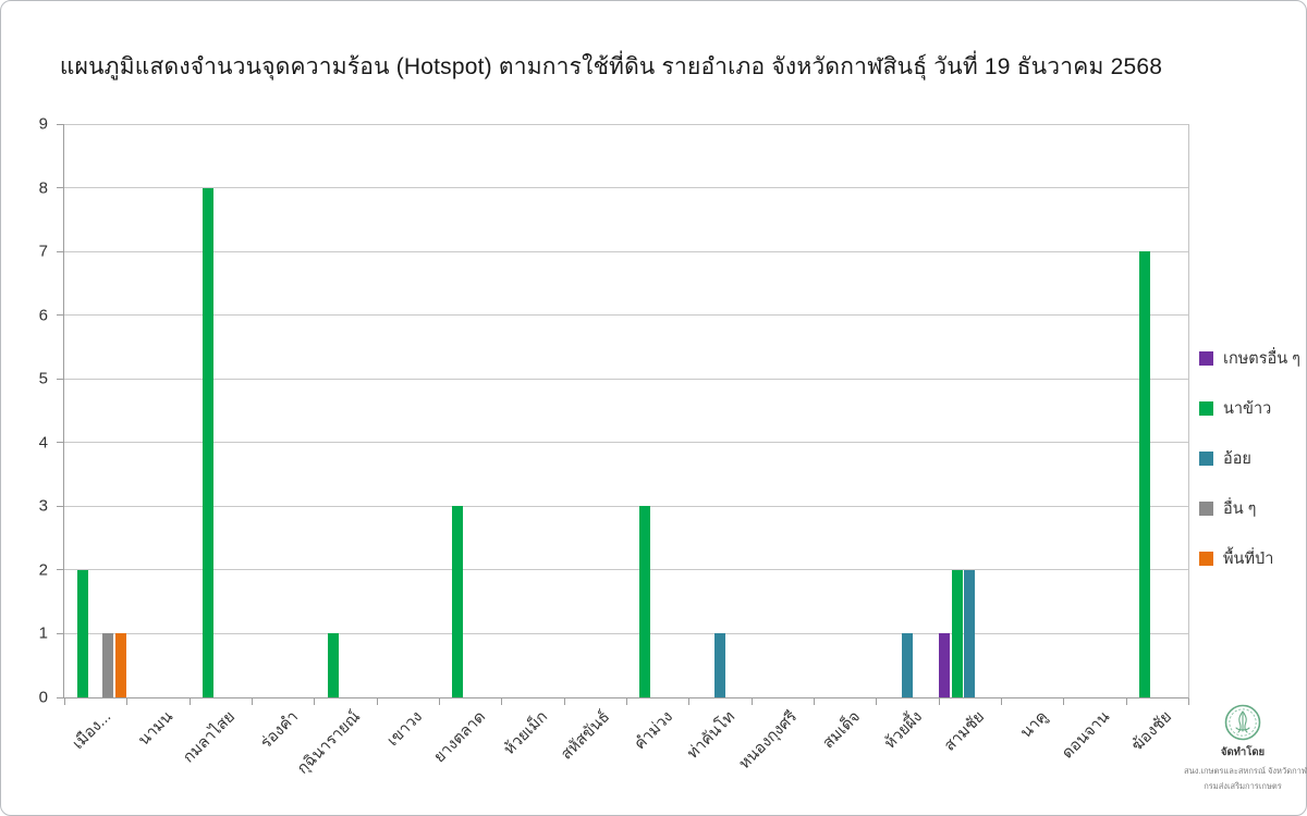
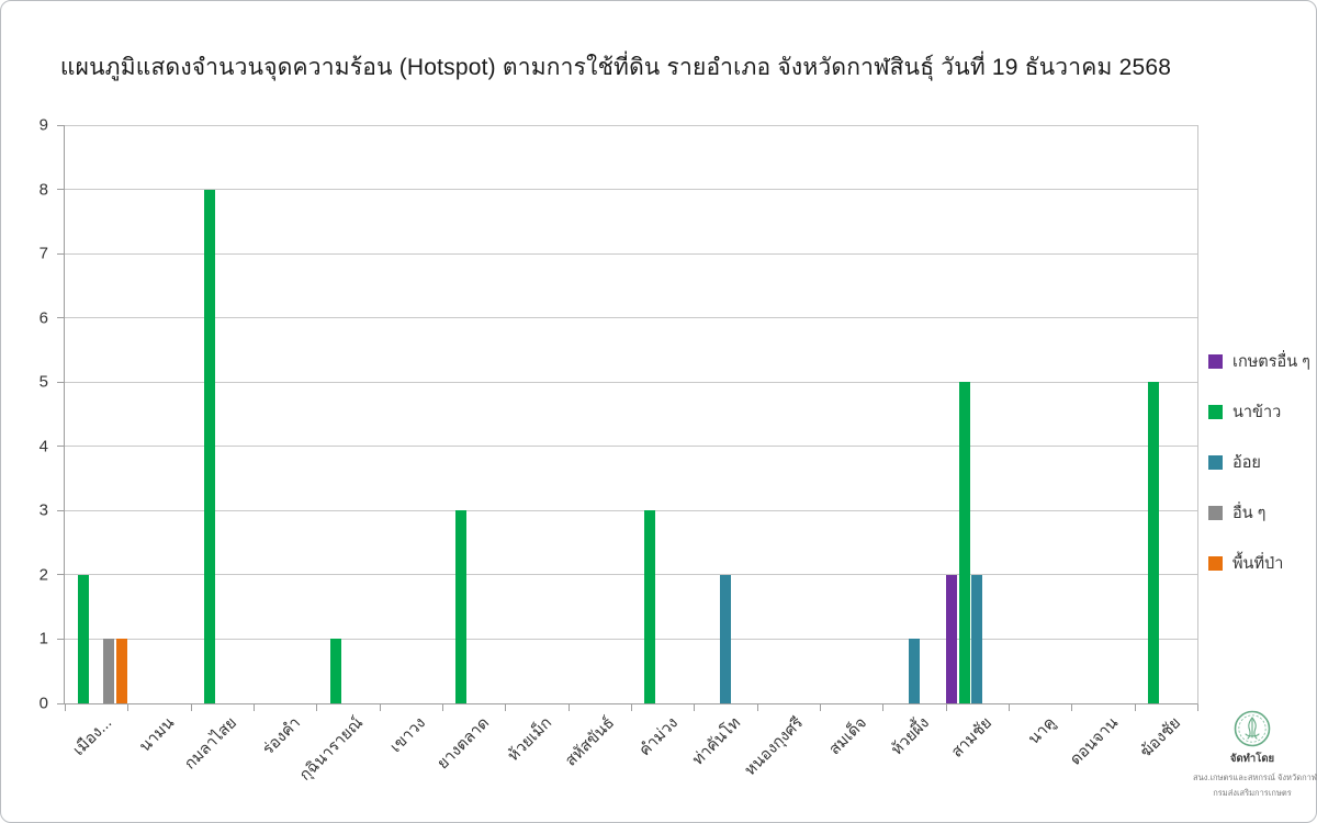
อ้อย/ท่าคันโท: 1 -> 2
เกษตรอื่น ๆ/สามชัย: 1 -> 2
นาข้าว/สามชัย: 2 -> 5
นาข้าว/ฆ้องชัย: 7 -> 5
